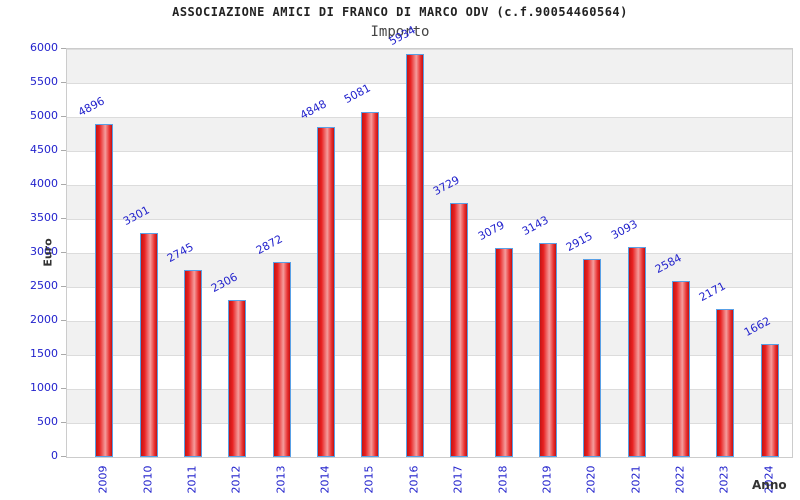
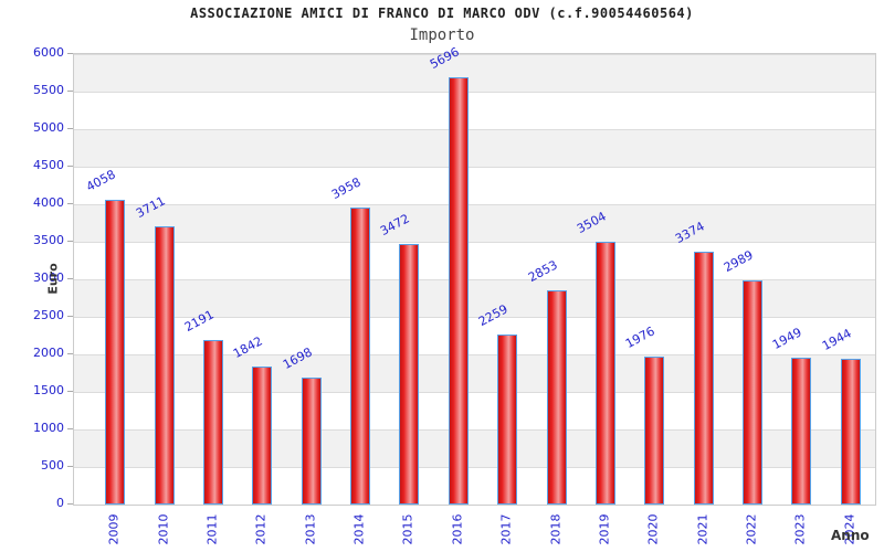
2009: 4896 -> 4058
2010: 3301 -> 3711
2011: 2745 -> 2191
2012: 2306 -> 1842
2013: 2872 -> 1698
2014: 4848 -> 3958
2015: 5081 -> 3472
2016: 5934 -> 5696
2017: 3729 -> 2259
2018: 3079 -> 2853
2019: 3143 -> 3504
2020: 2915 -> 1976
2021: 3093 -> 3374
2022: 2584 -> 2989
2023: 2171 -> 1949
2024: 1662 -> 1944
